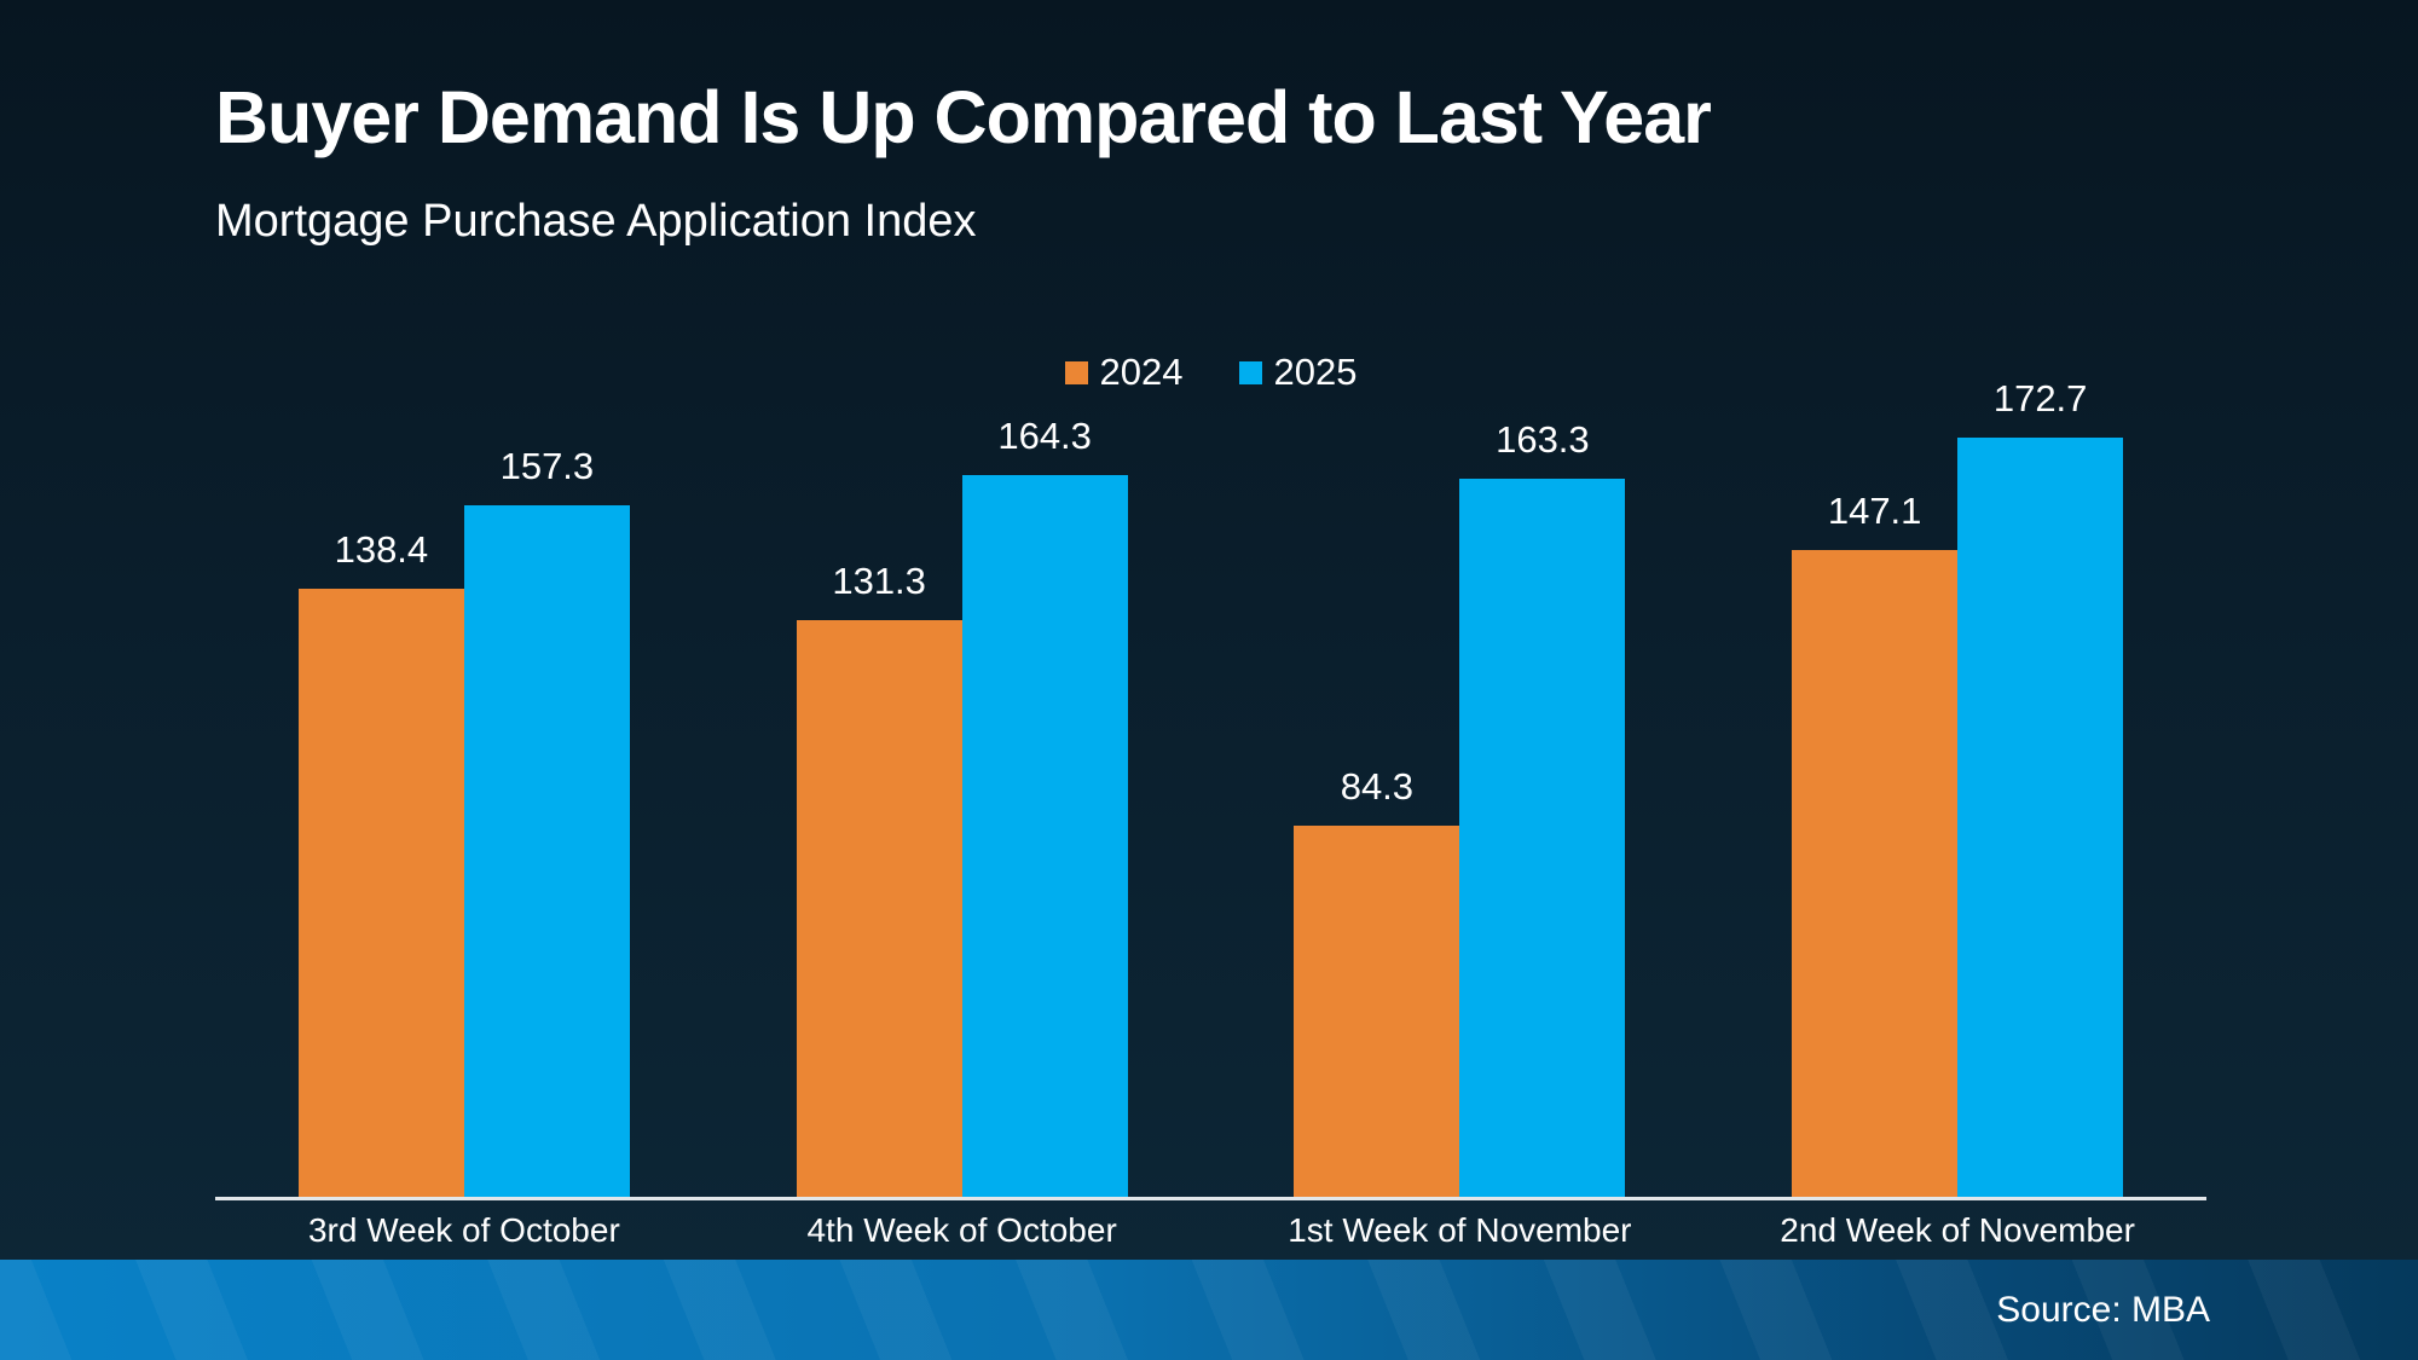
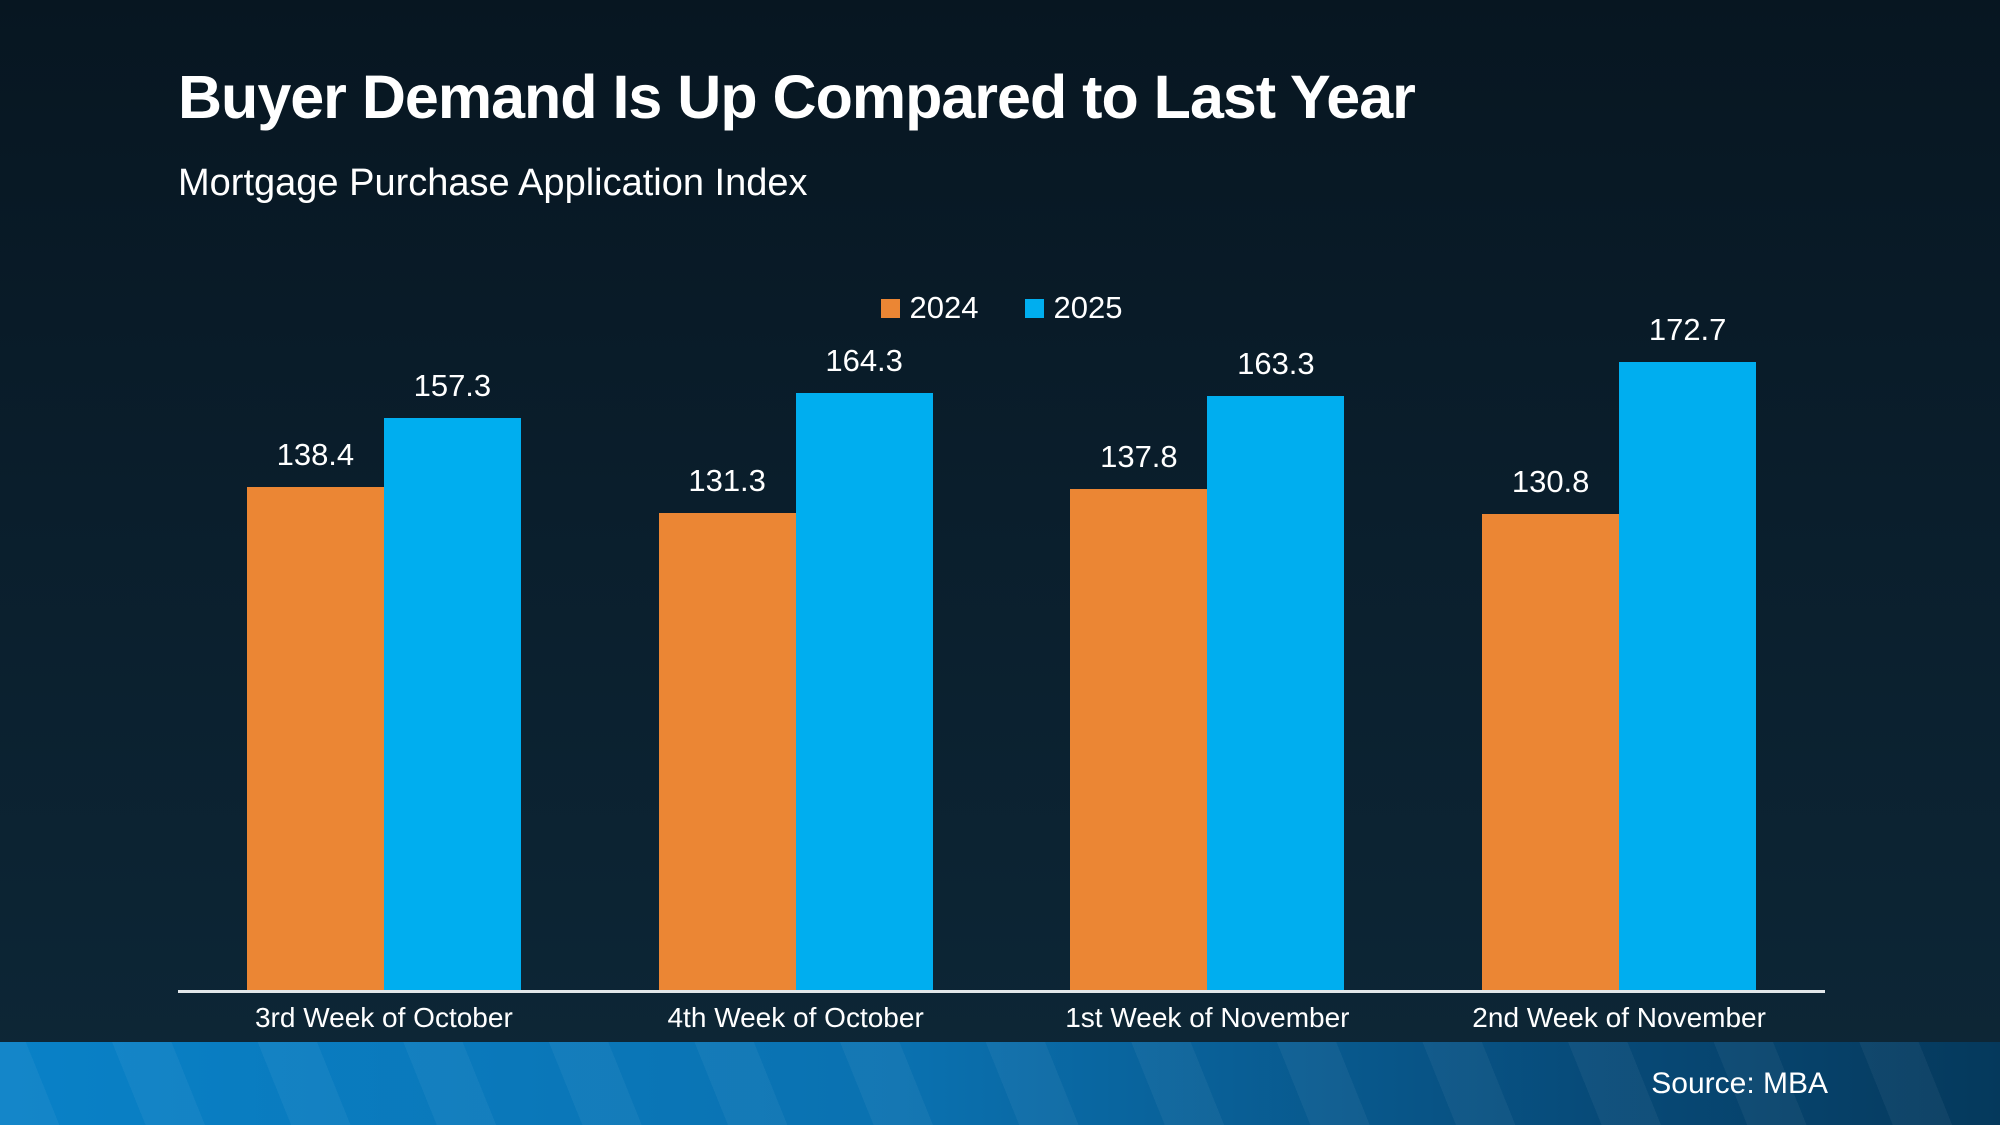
2024/1st Week of November: 84.3 -> 137.8
2024/2nd Week of November: 147.1 -> 130.8
